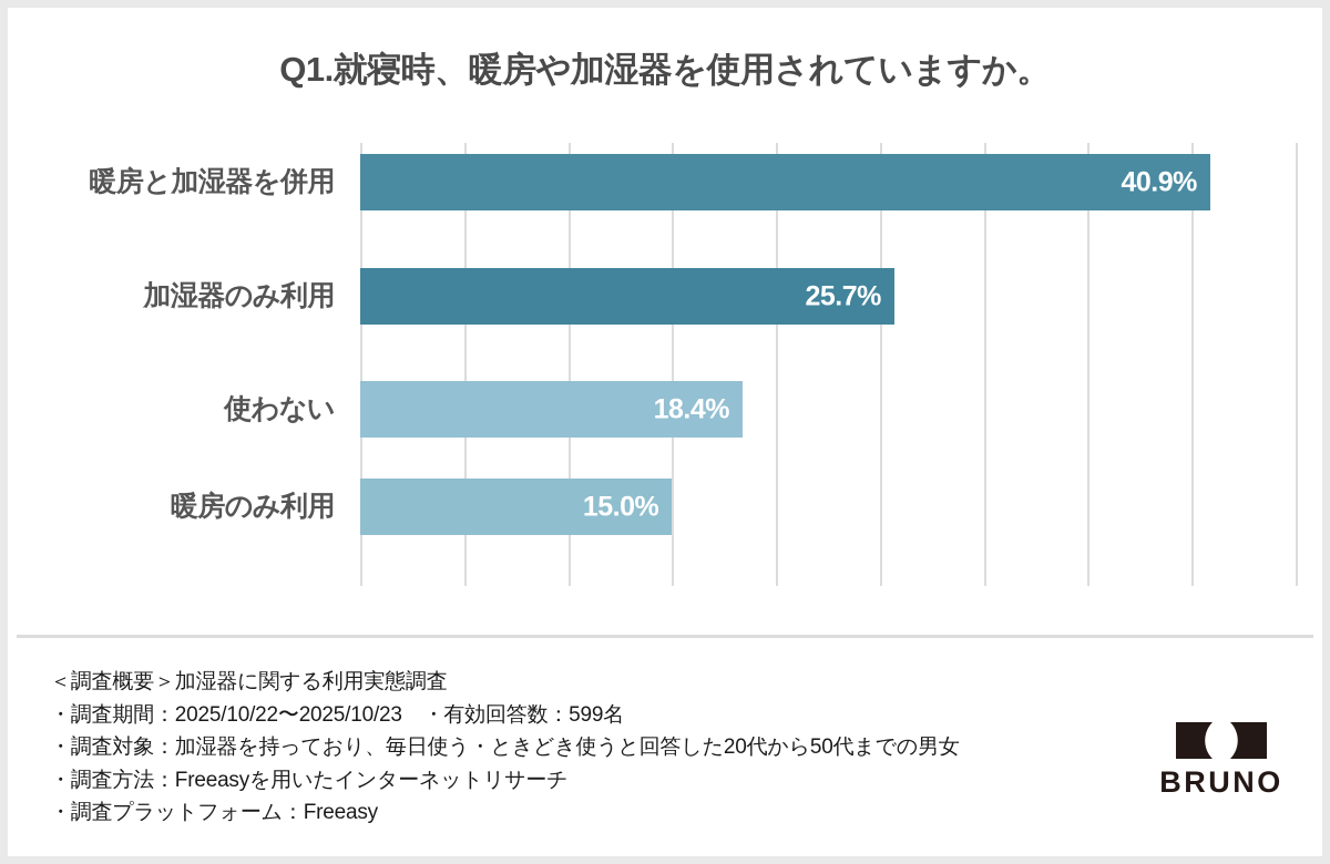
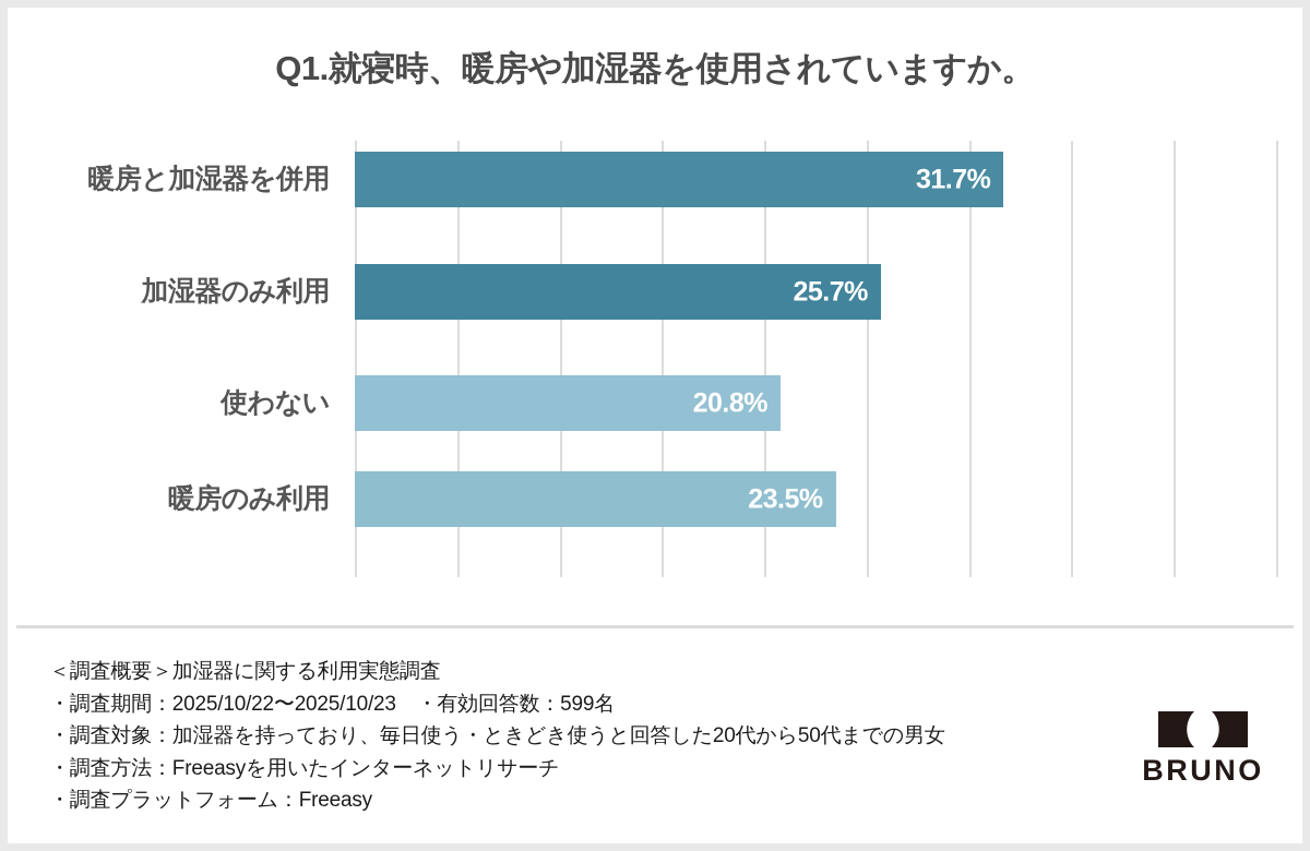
暖房と加湿器を併用: 40.9% -> 31.7%
使わない: 18.4% -> 20.8%
暖房のみ利用: 15.0% -> 23.5%
